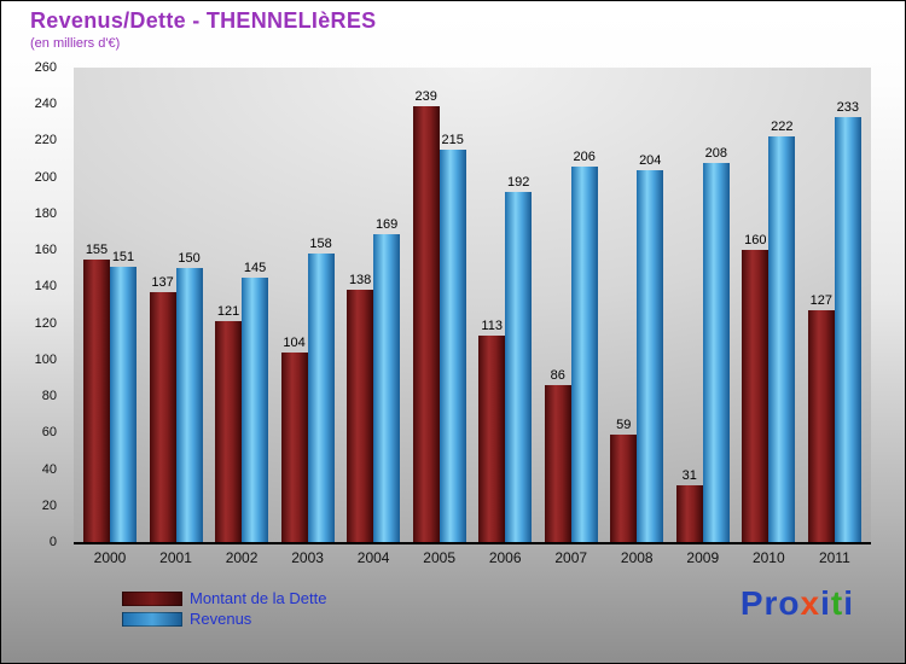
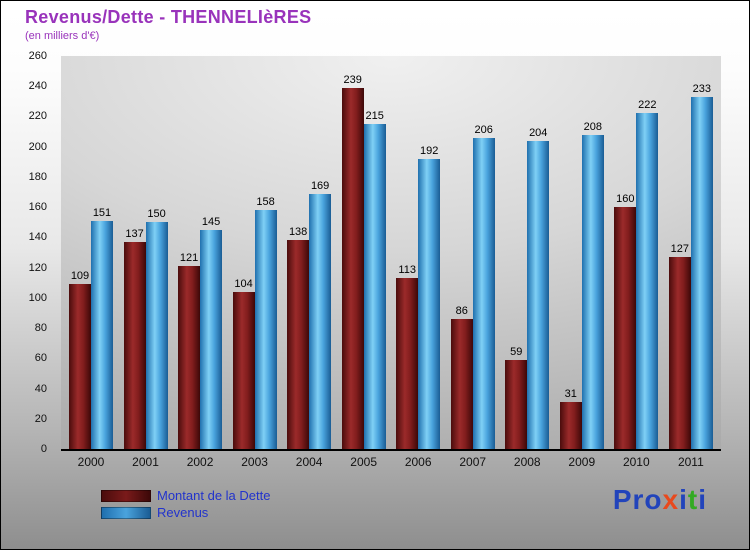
Montant de la Dette/2000: 155 -> 109
